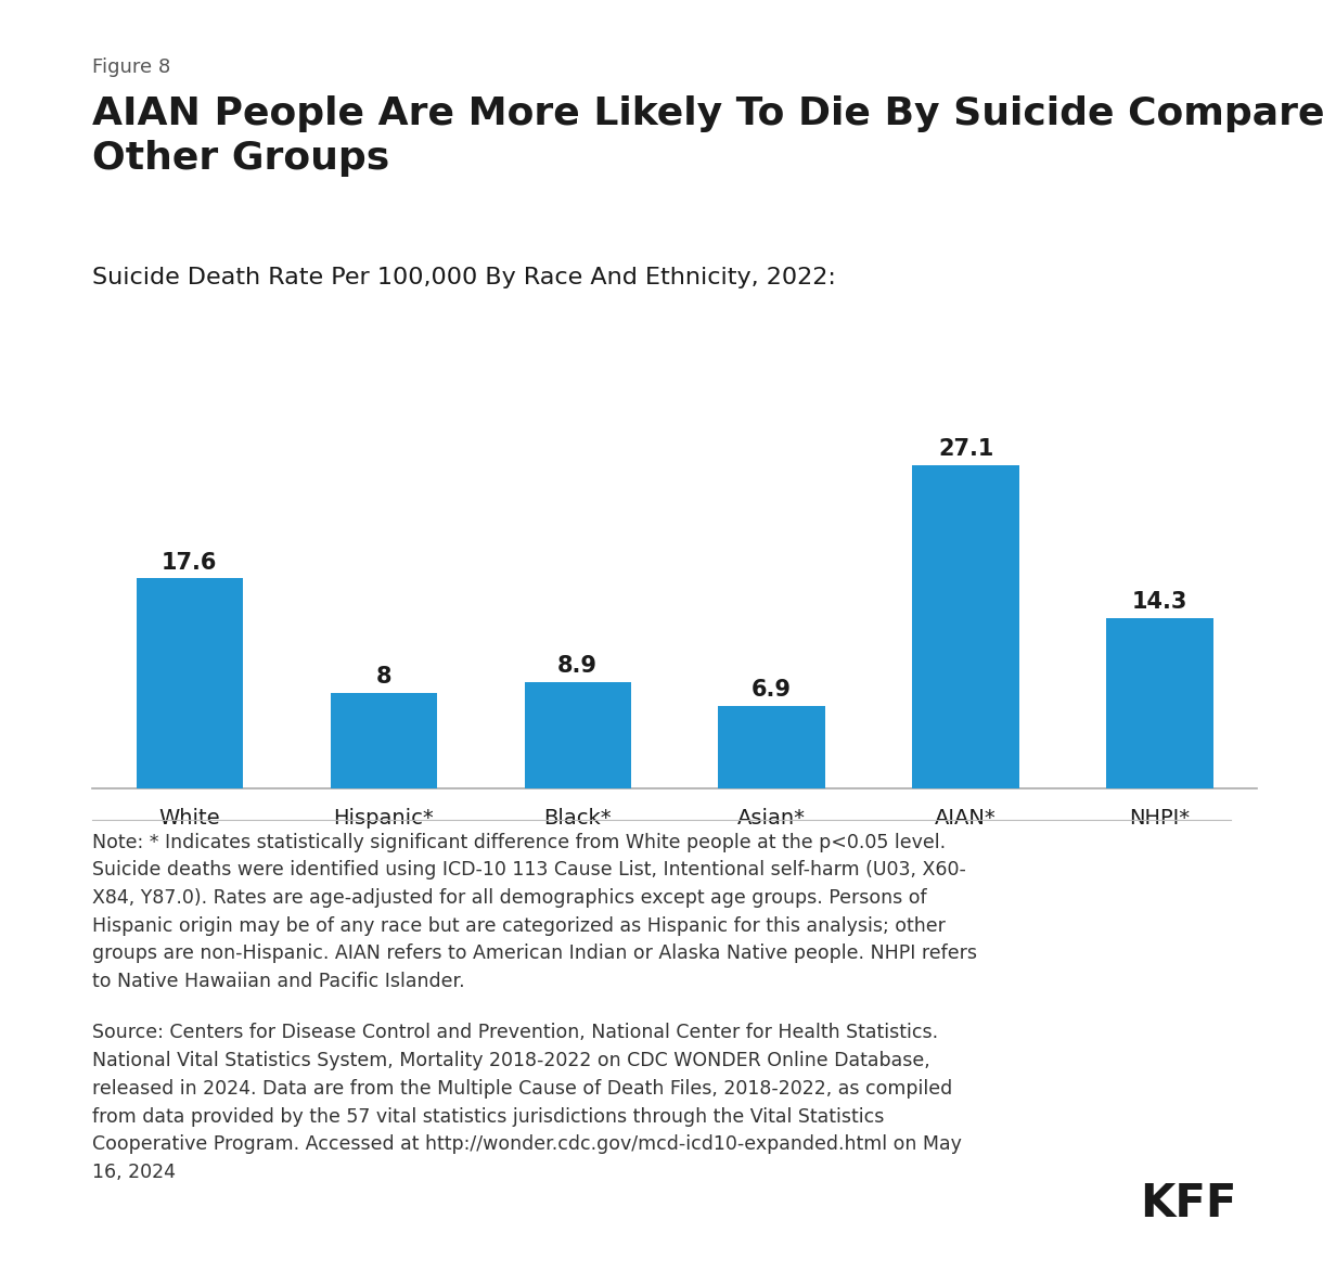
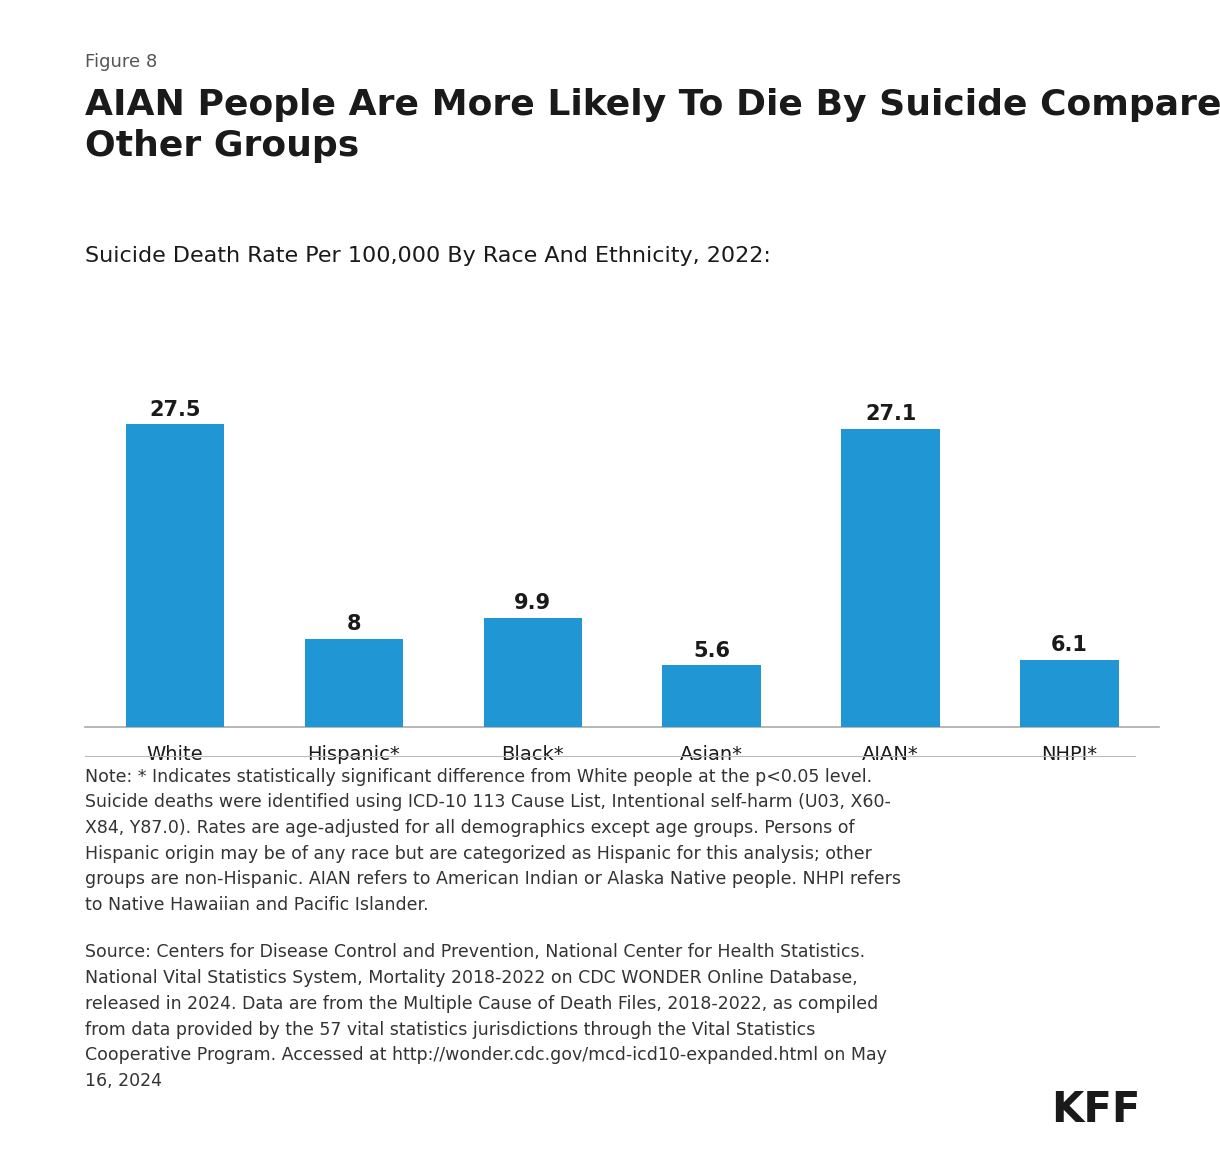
White: 17.6 -> 27.5
Black*: 8.9 -> 9.9
Asian*: 6.9 -> 5.6
NHPI*: 14.3 -> 6.1
